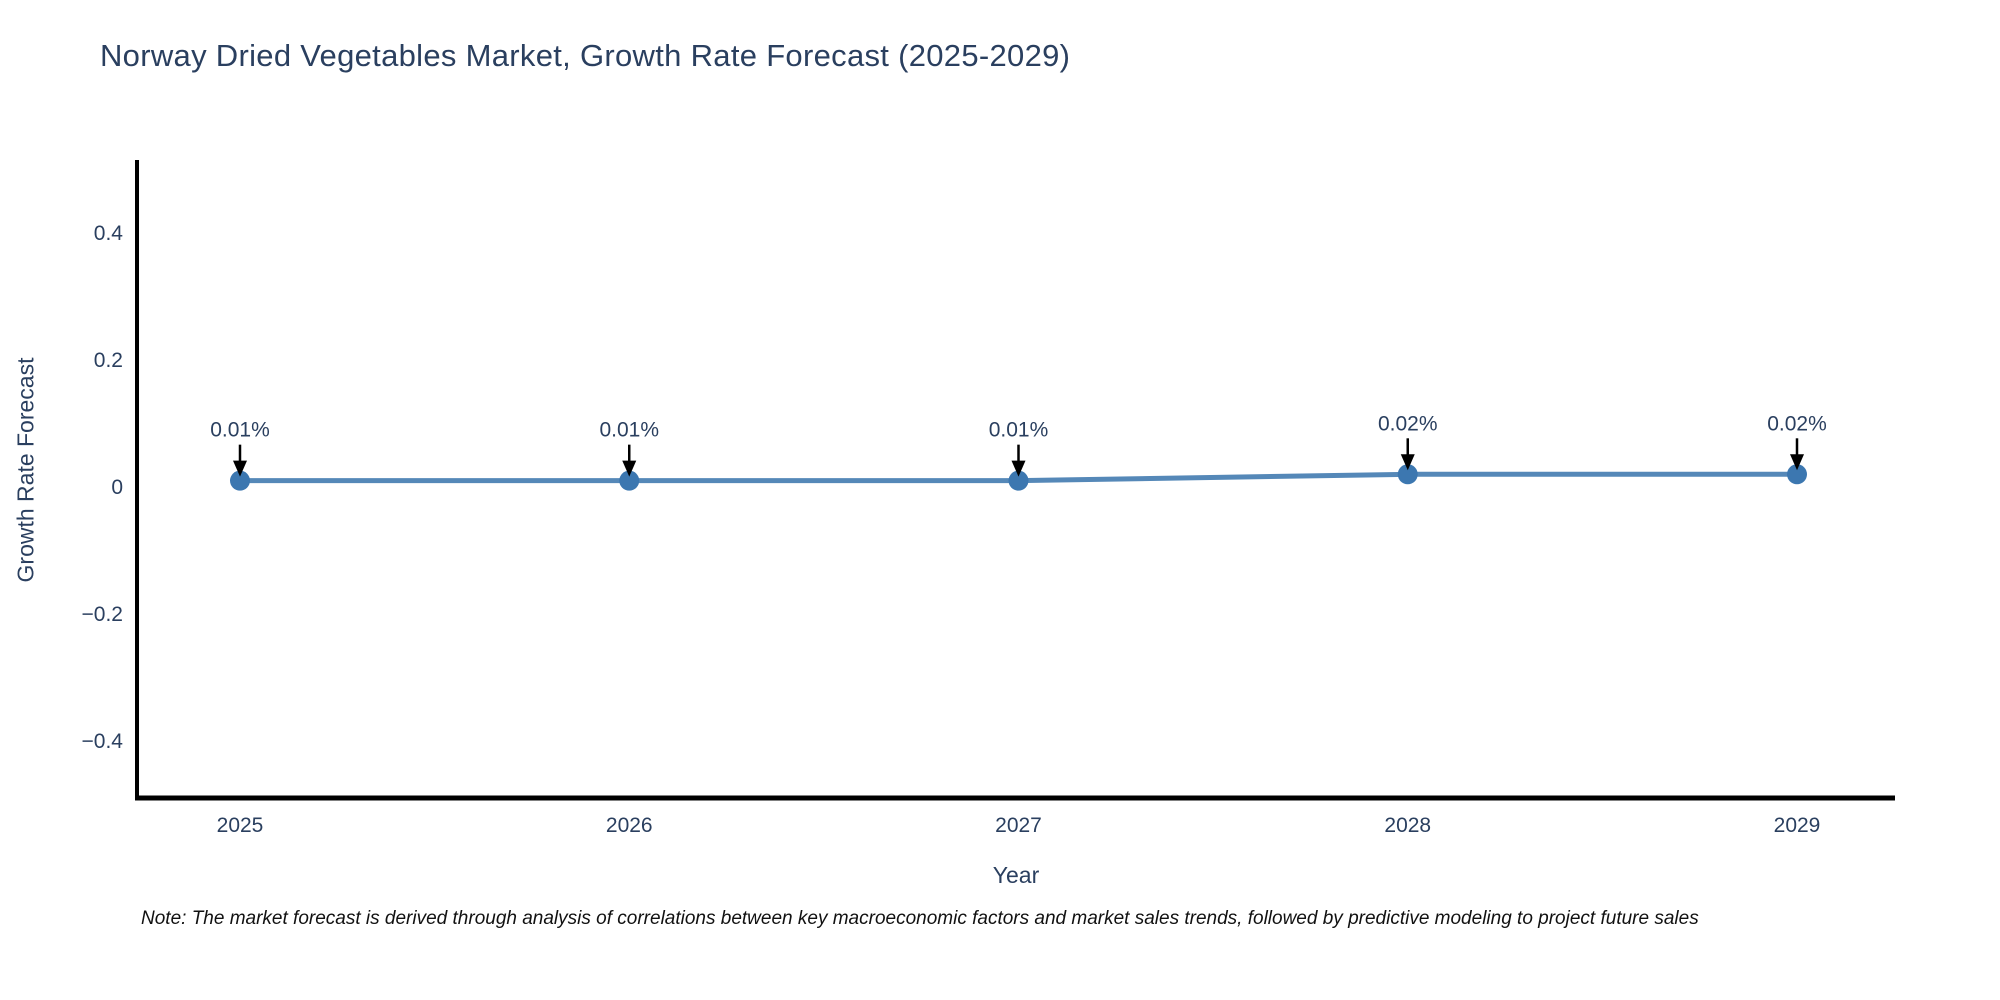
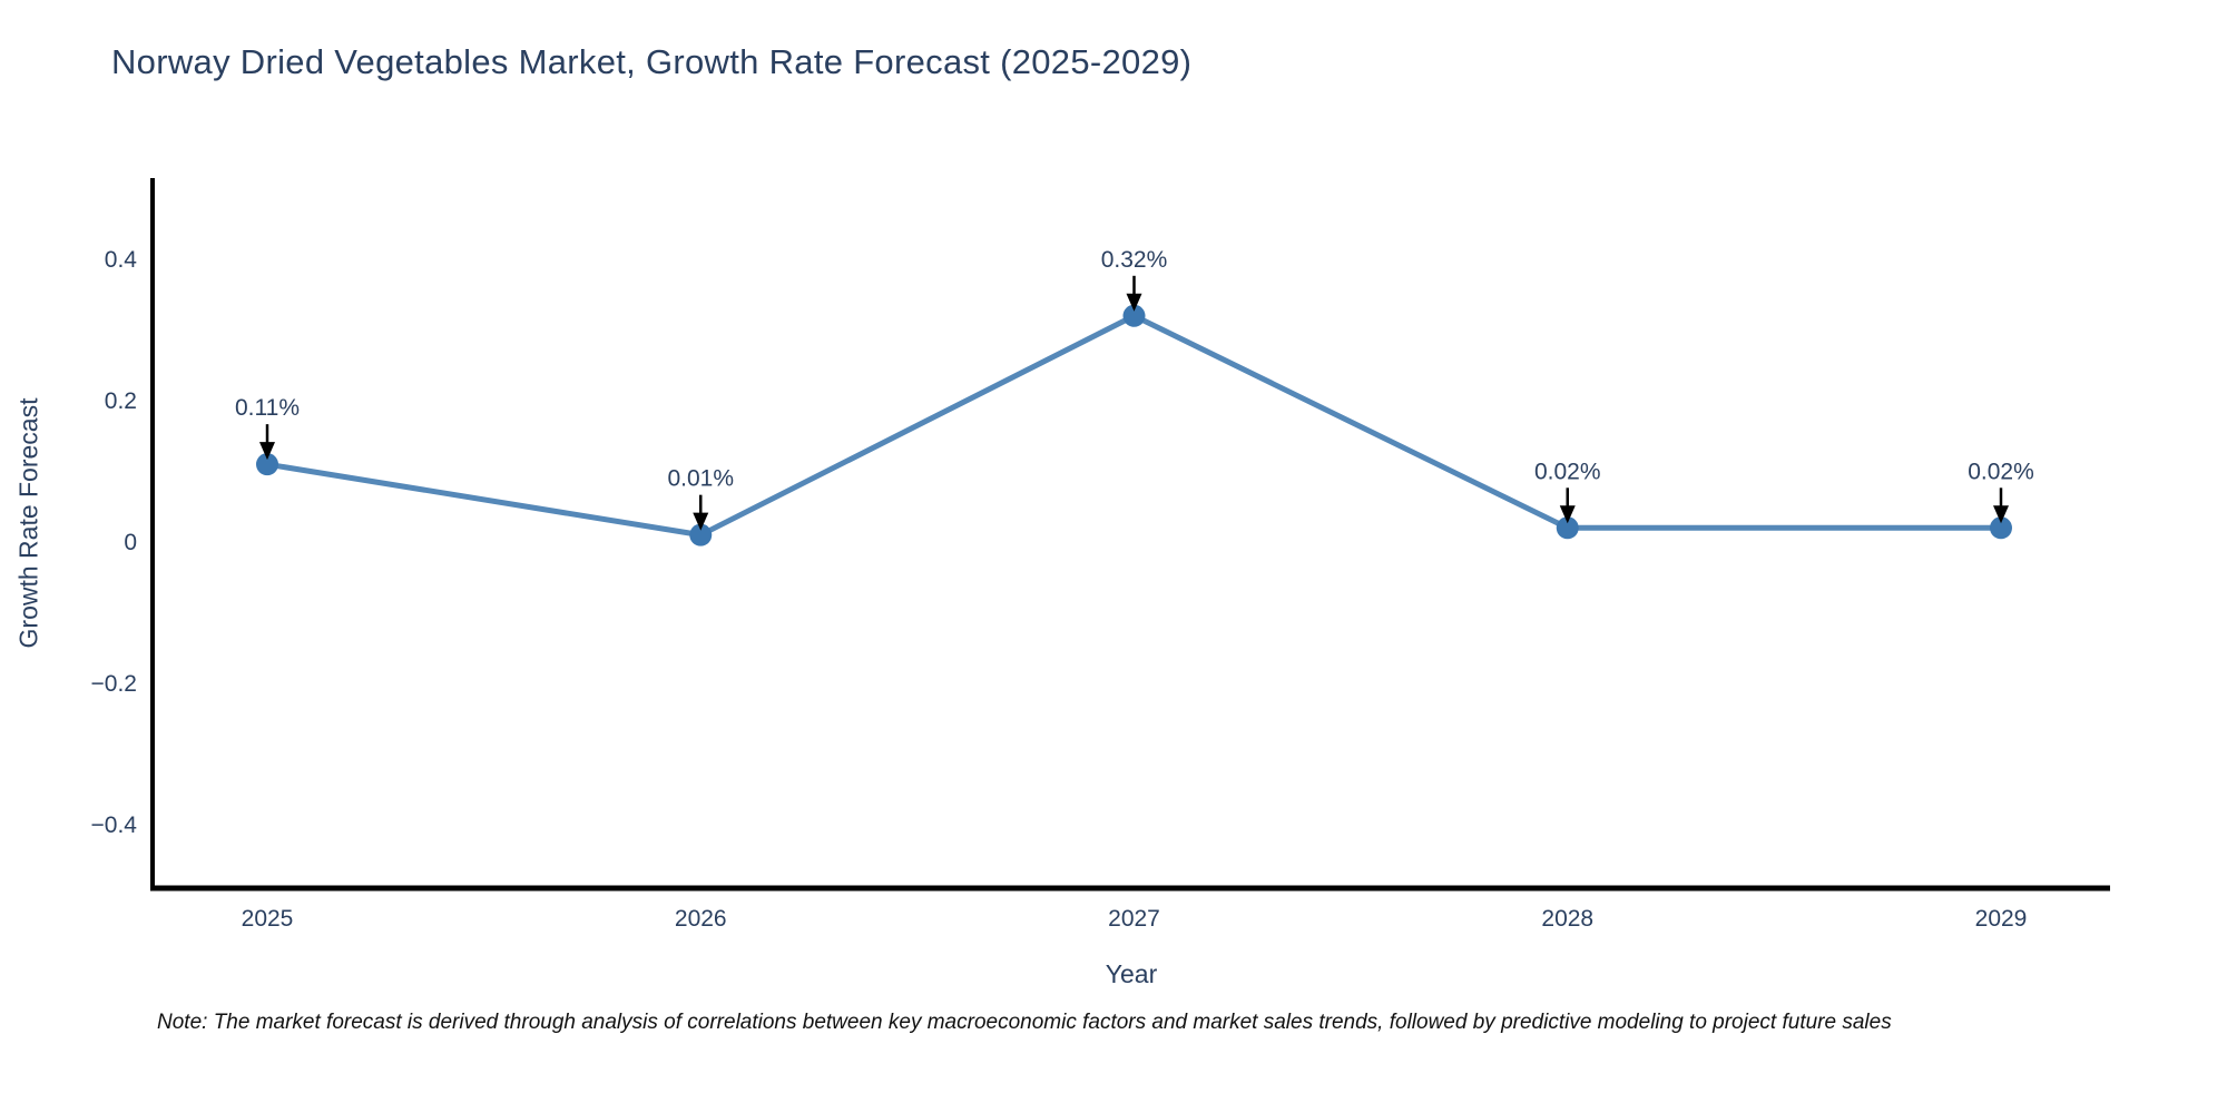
2025: 0.01% -> 0.11%
2027: 0.01% -> 0.32%
